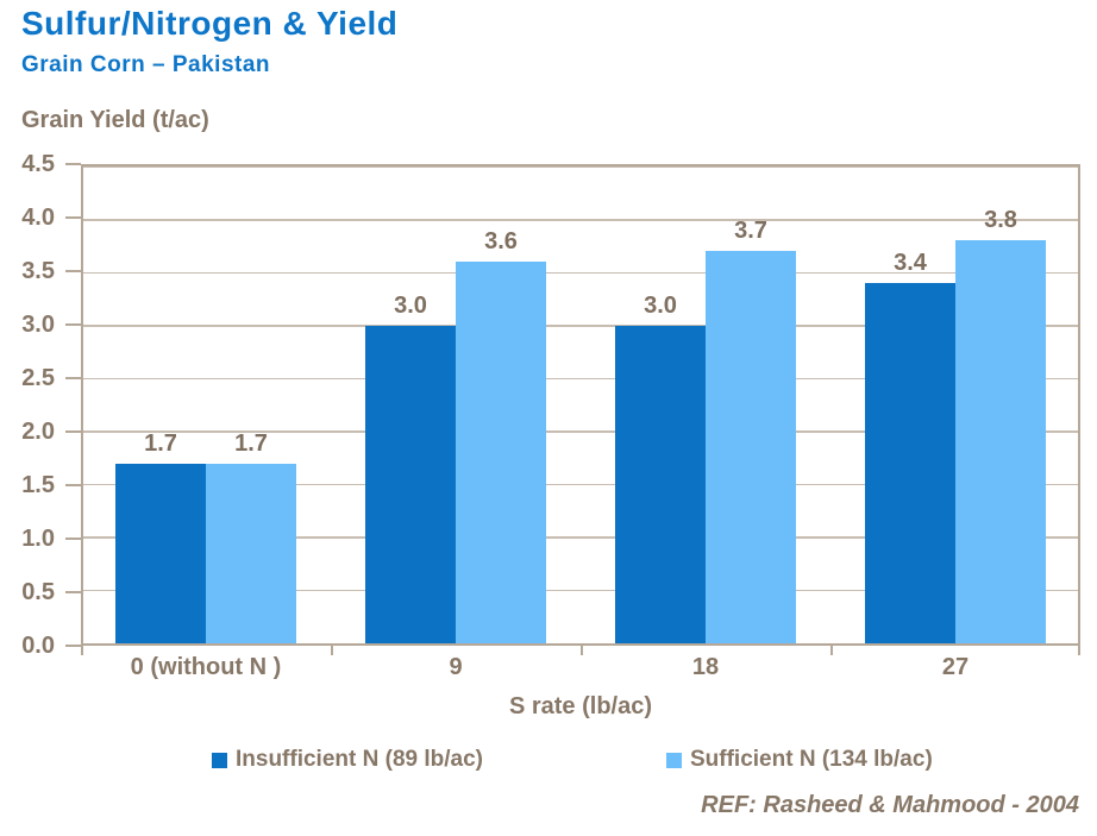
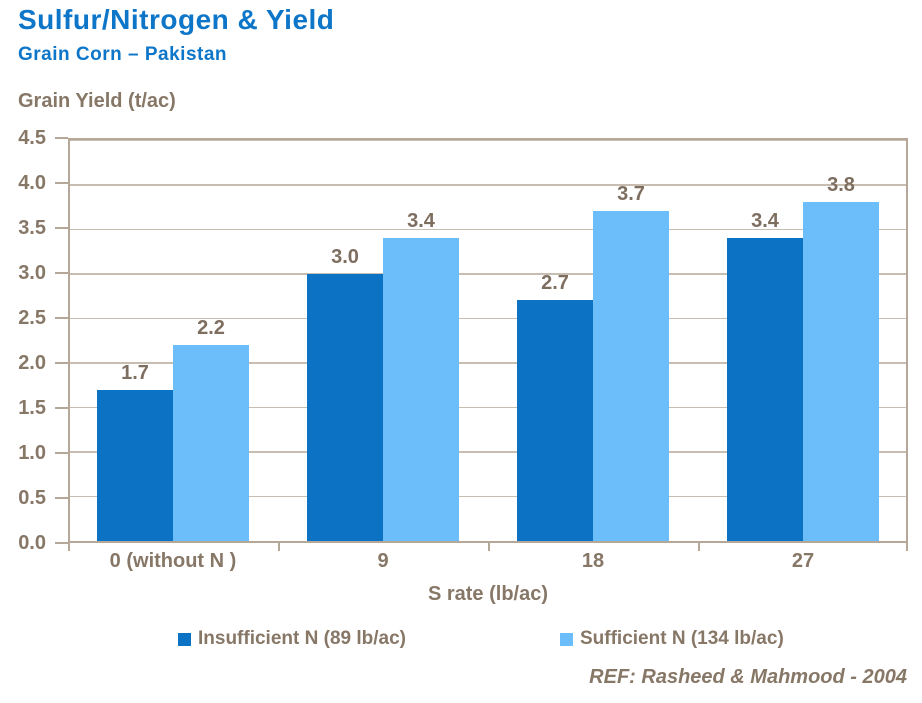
Sufficient N (134 lb/ac)/0 (without N ): 1.7 -> 2.2
Sufficient N (134 lb/ac)/9: 3.6 -> 3.4
Insufficient N (89 lb/ac)/18: 3.0 -> 2.7
